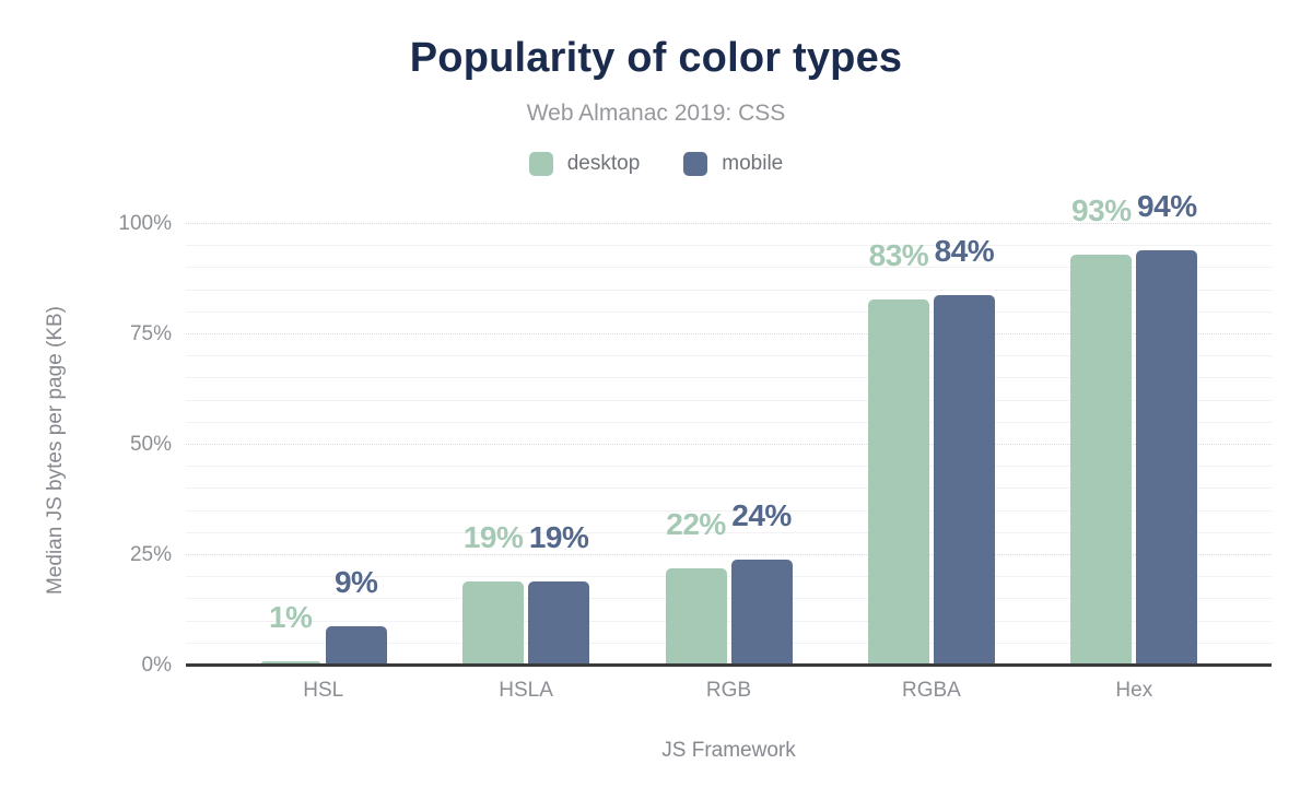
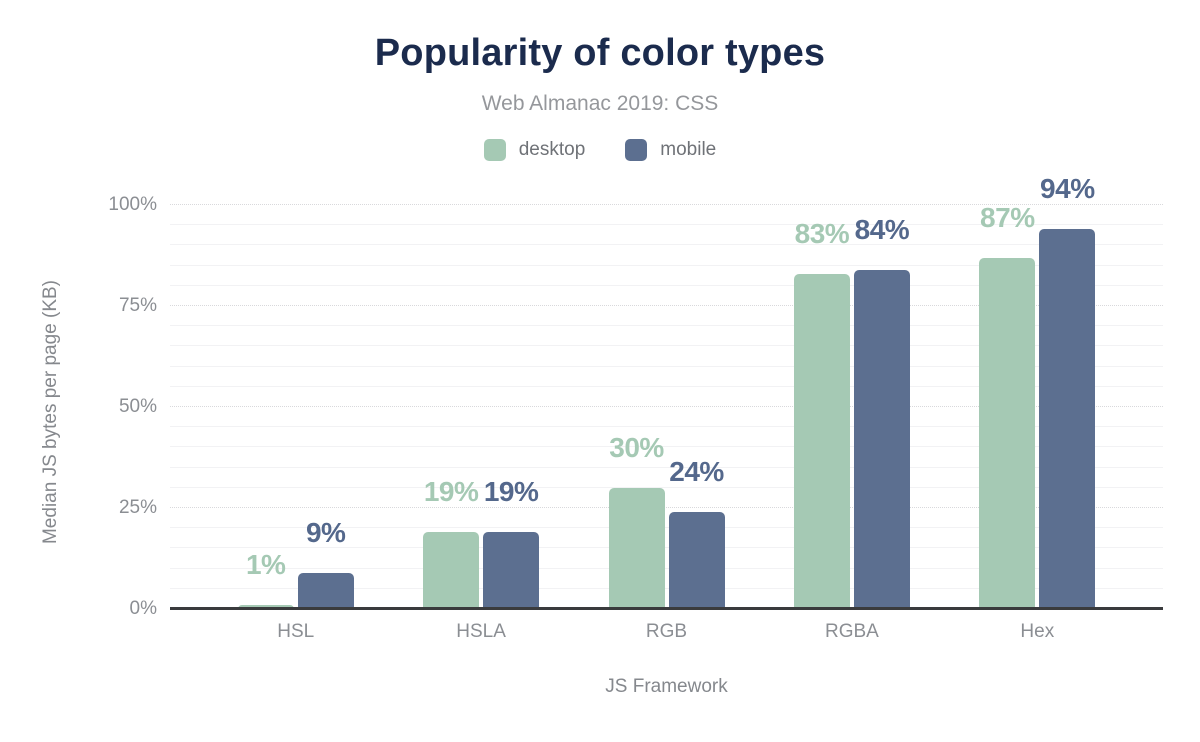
desktop/RGB: 22% -> 30%
desktop/Hex: 93% -> 87%
